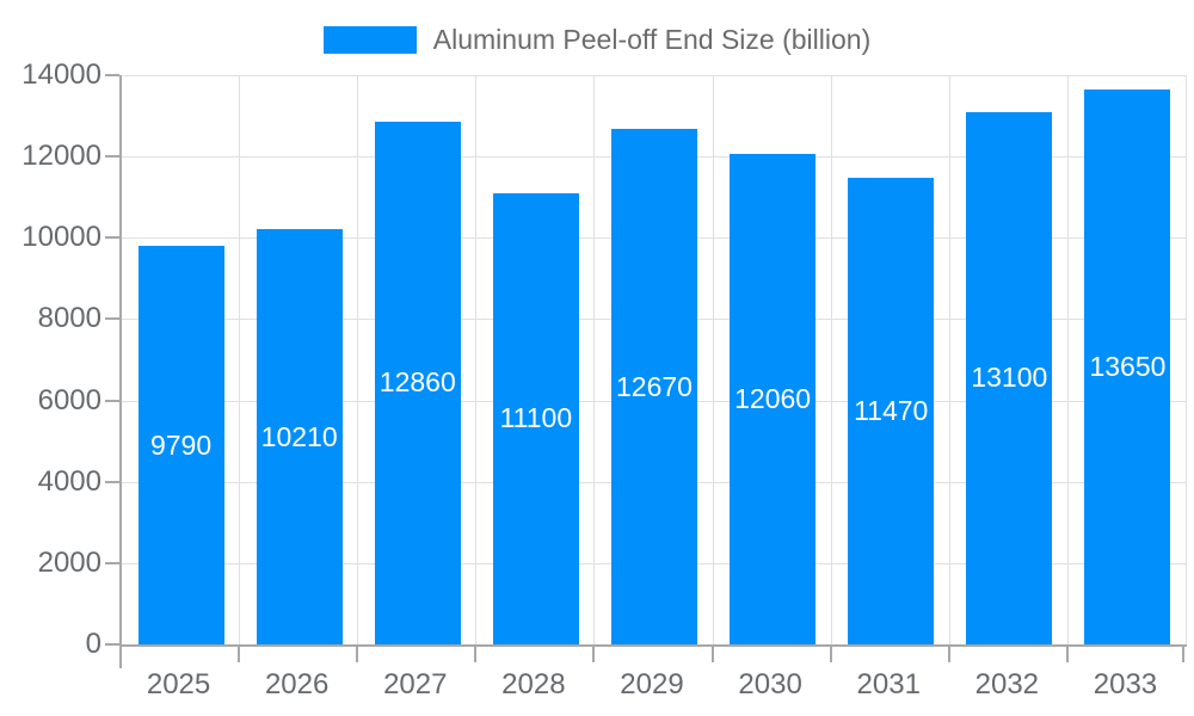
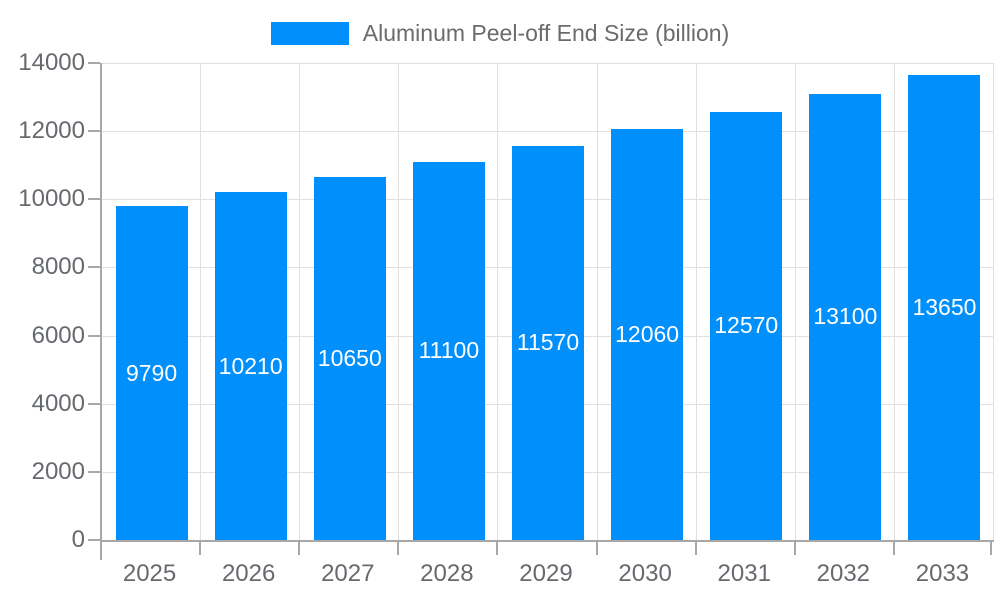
2027: 12860 -> 10650
2029: 12670 -> 11570
2031: 11470 -> 12570
